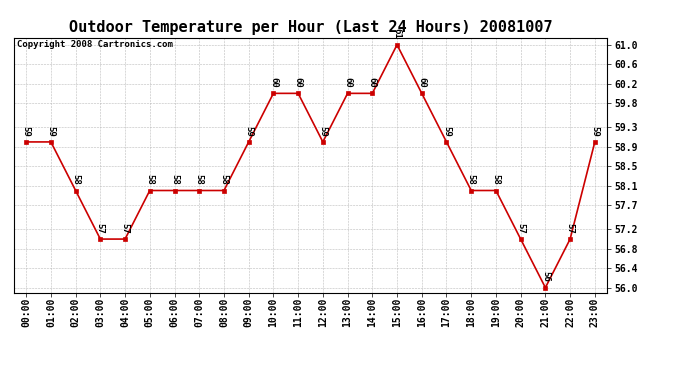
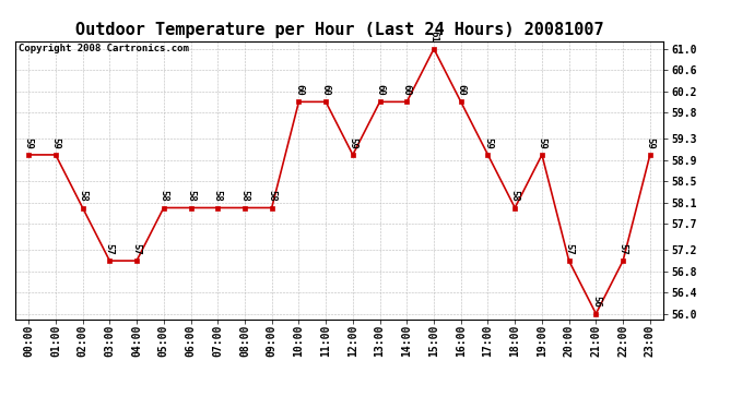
09:00: 59 -> 58
19:00: 58 -> 59
